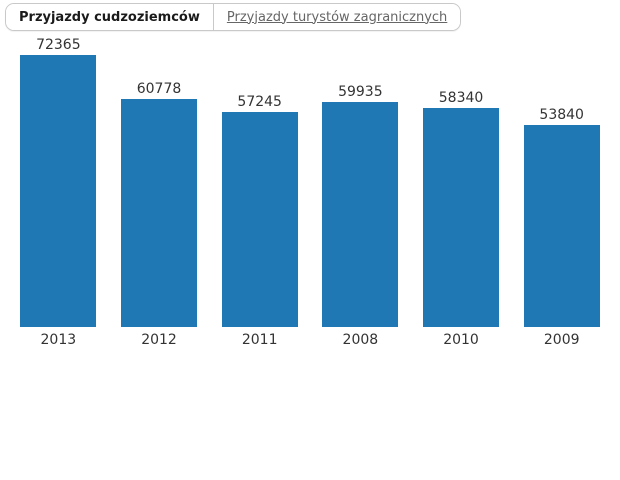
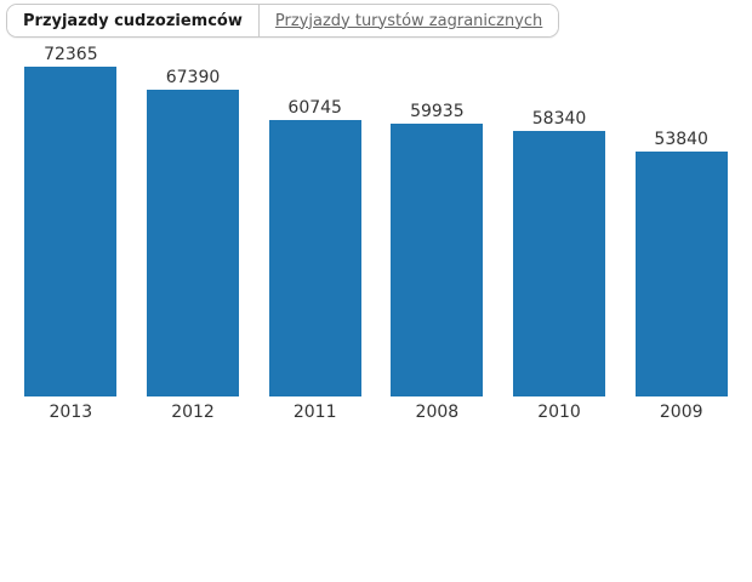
2012: 60778 -> 67390
2011: 57245 -> 60745
